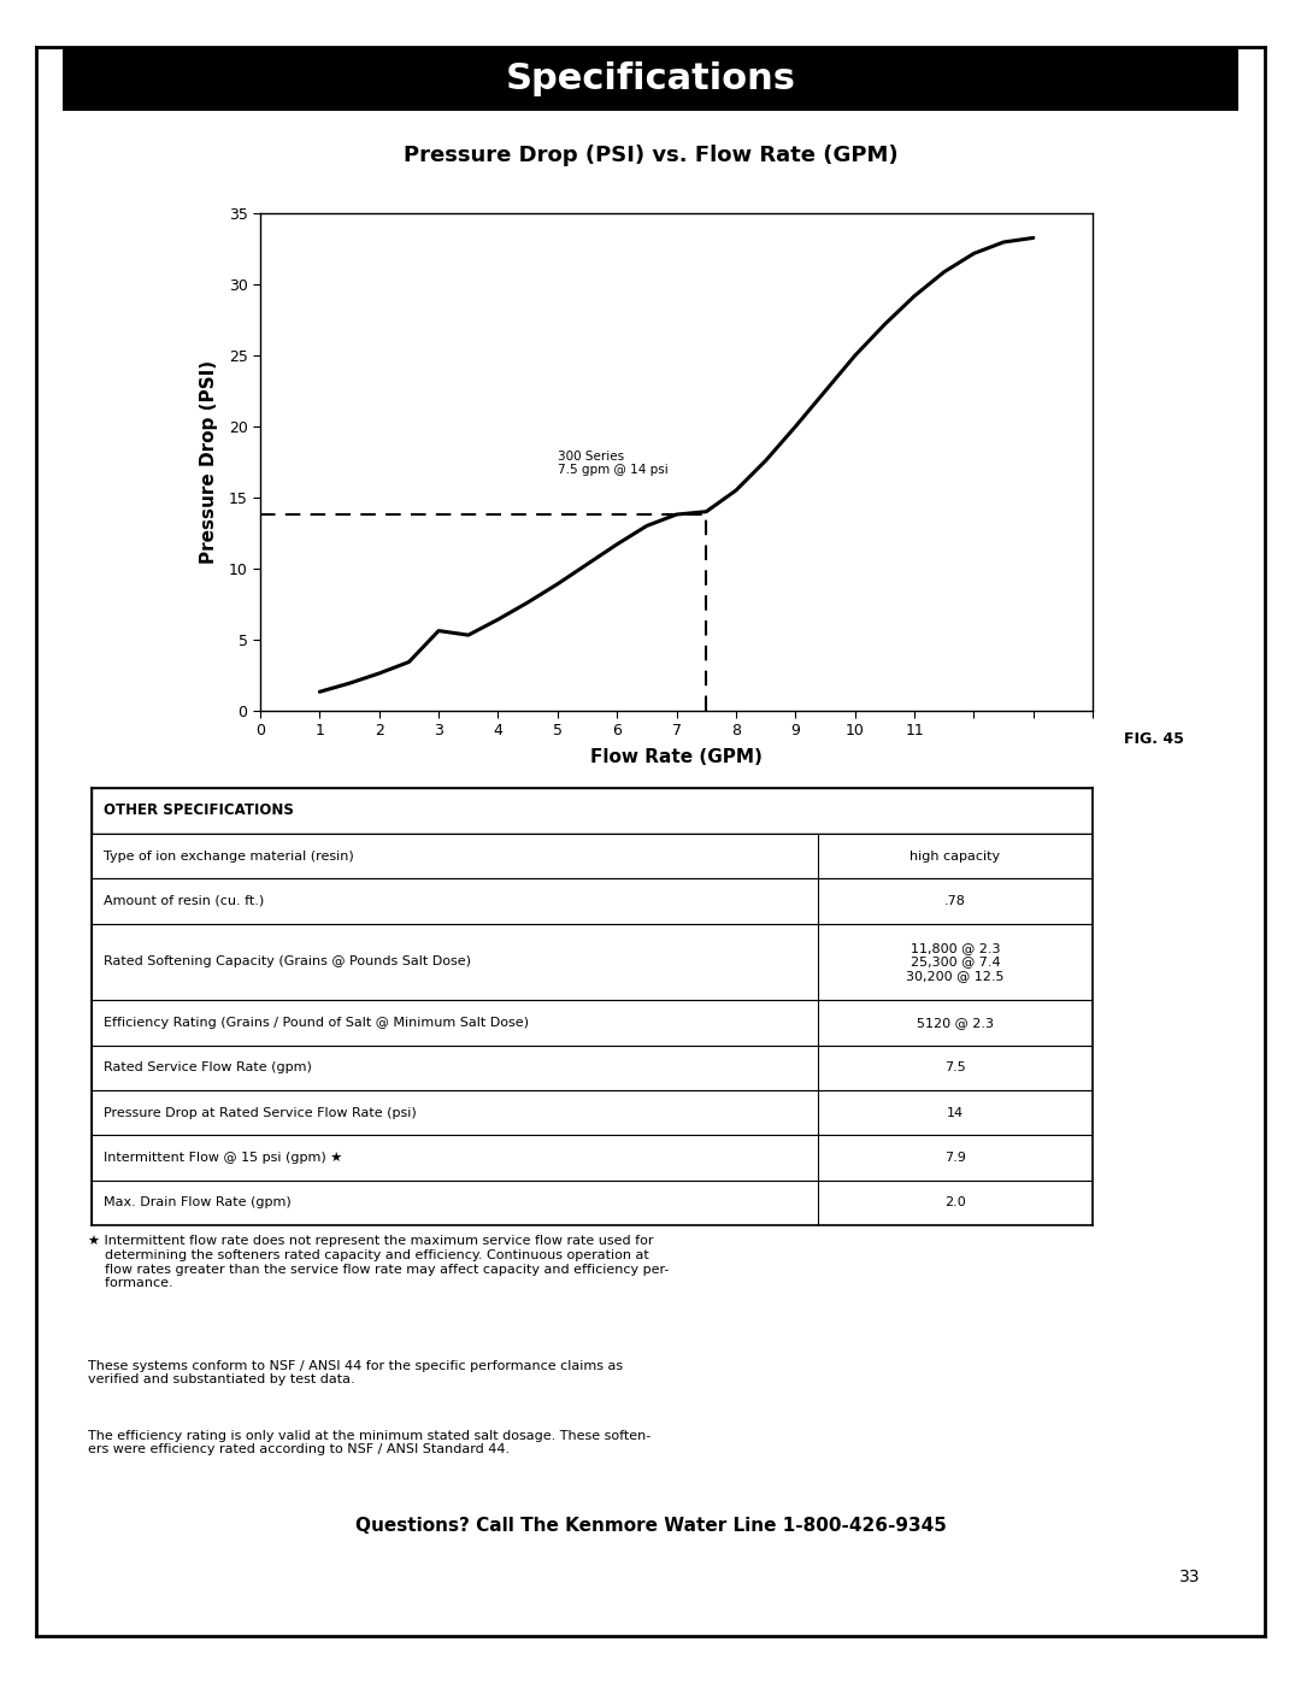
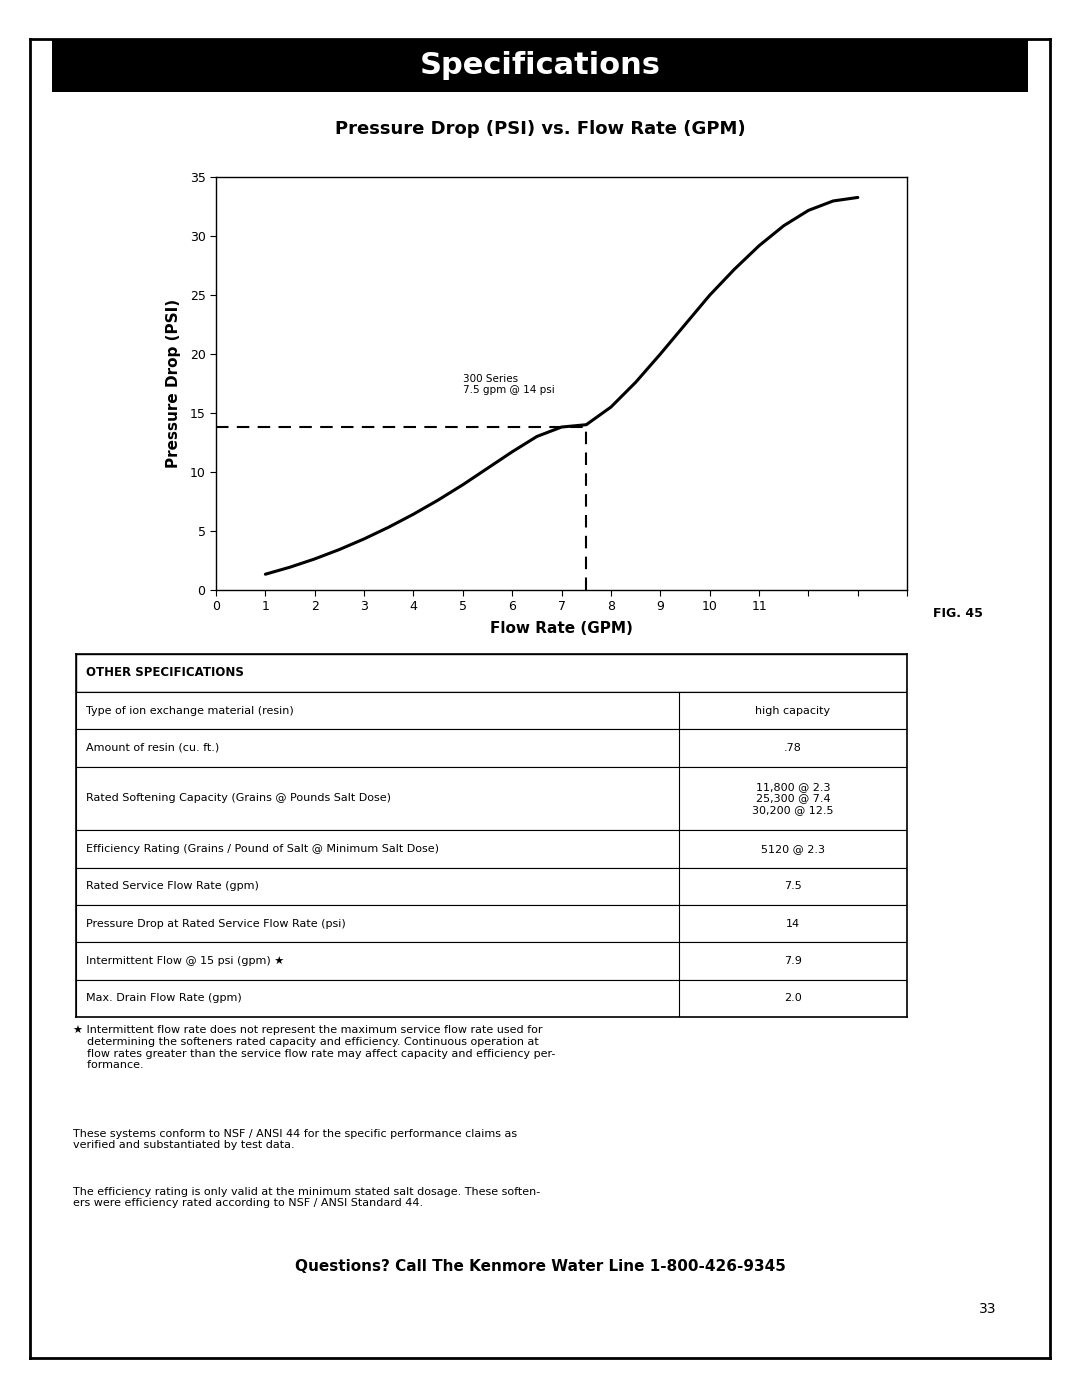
3: 5.6 -> 4.3
